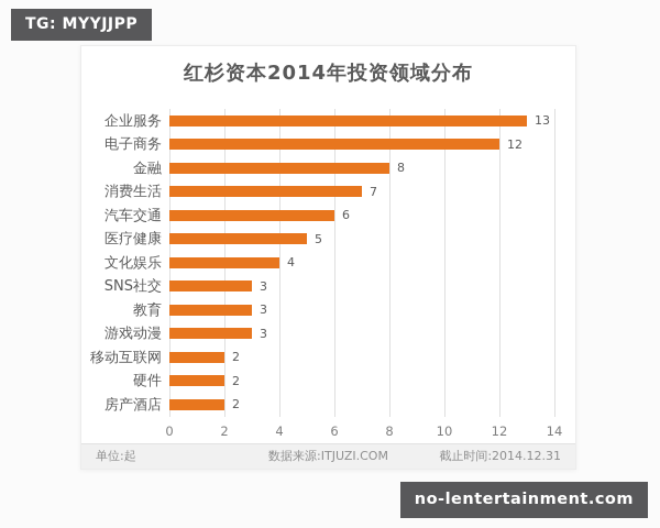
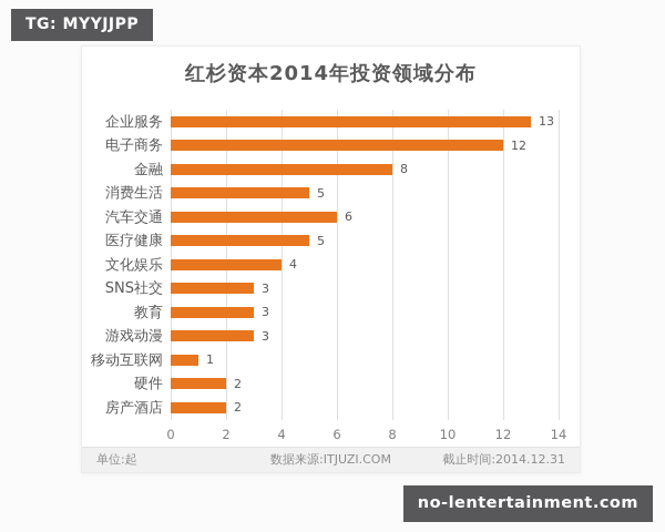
消费生活: 7 -> 5
移动互联网: 2 -> 1
